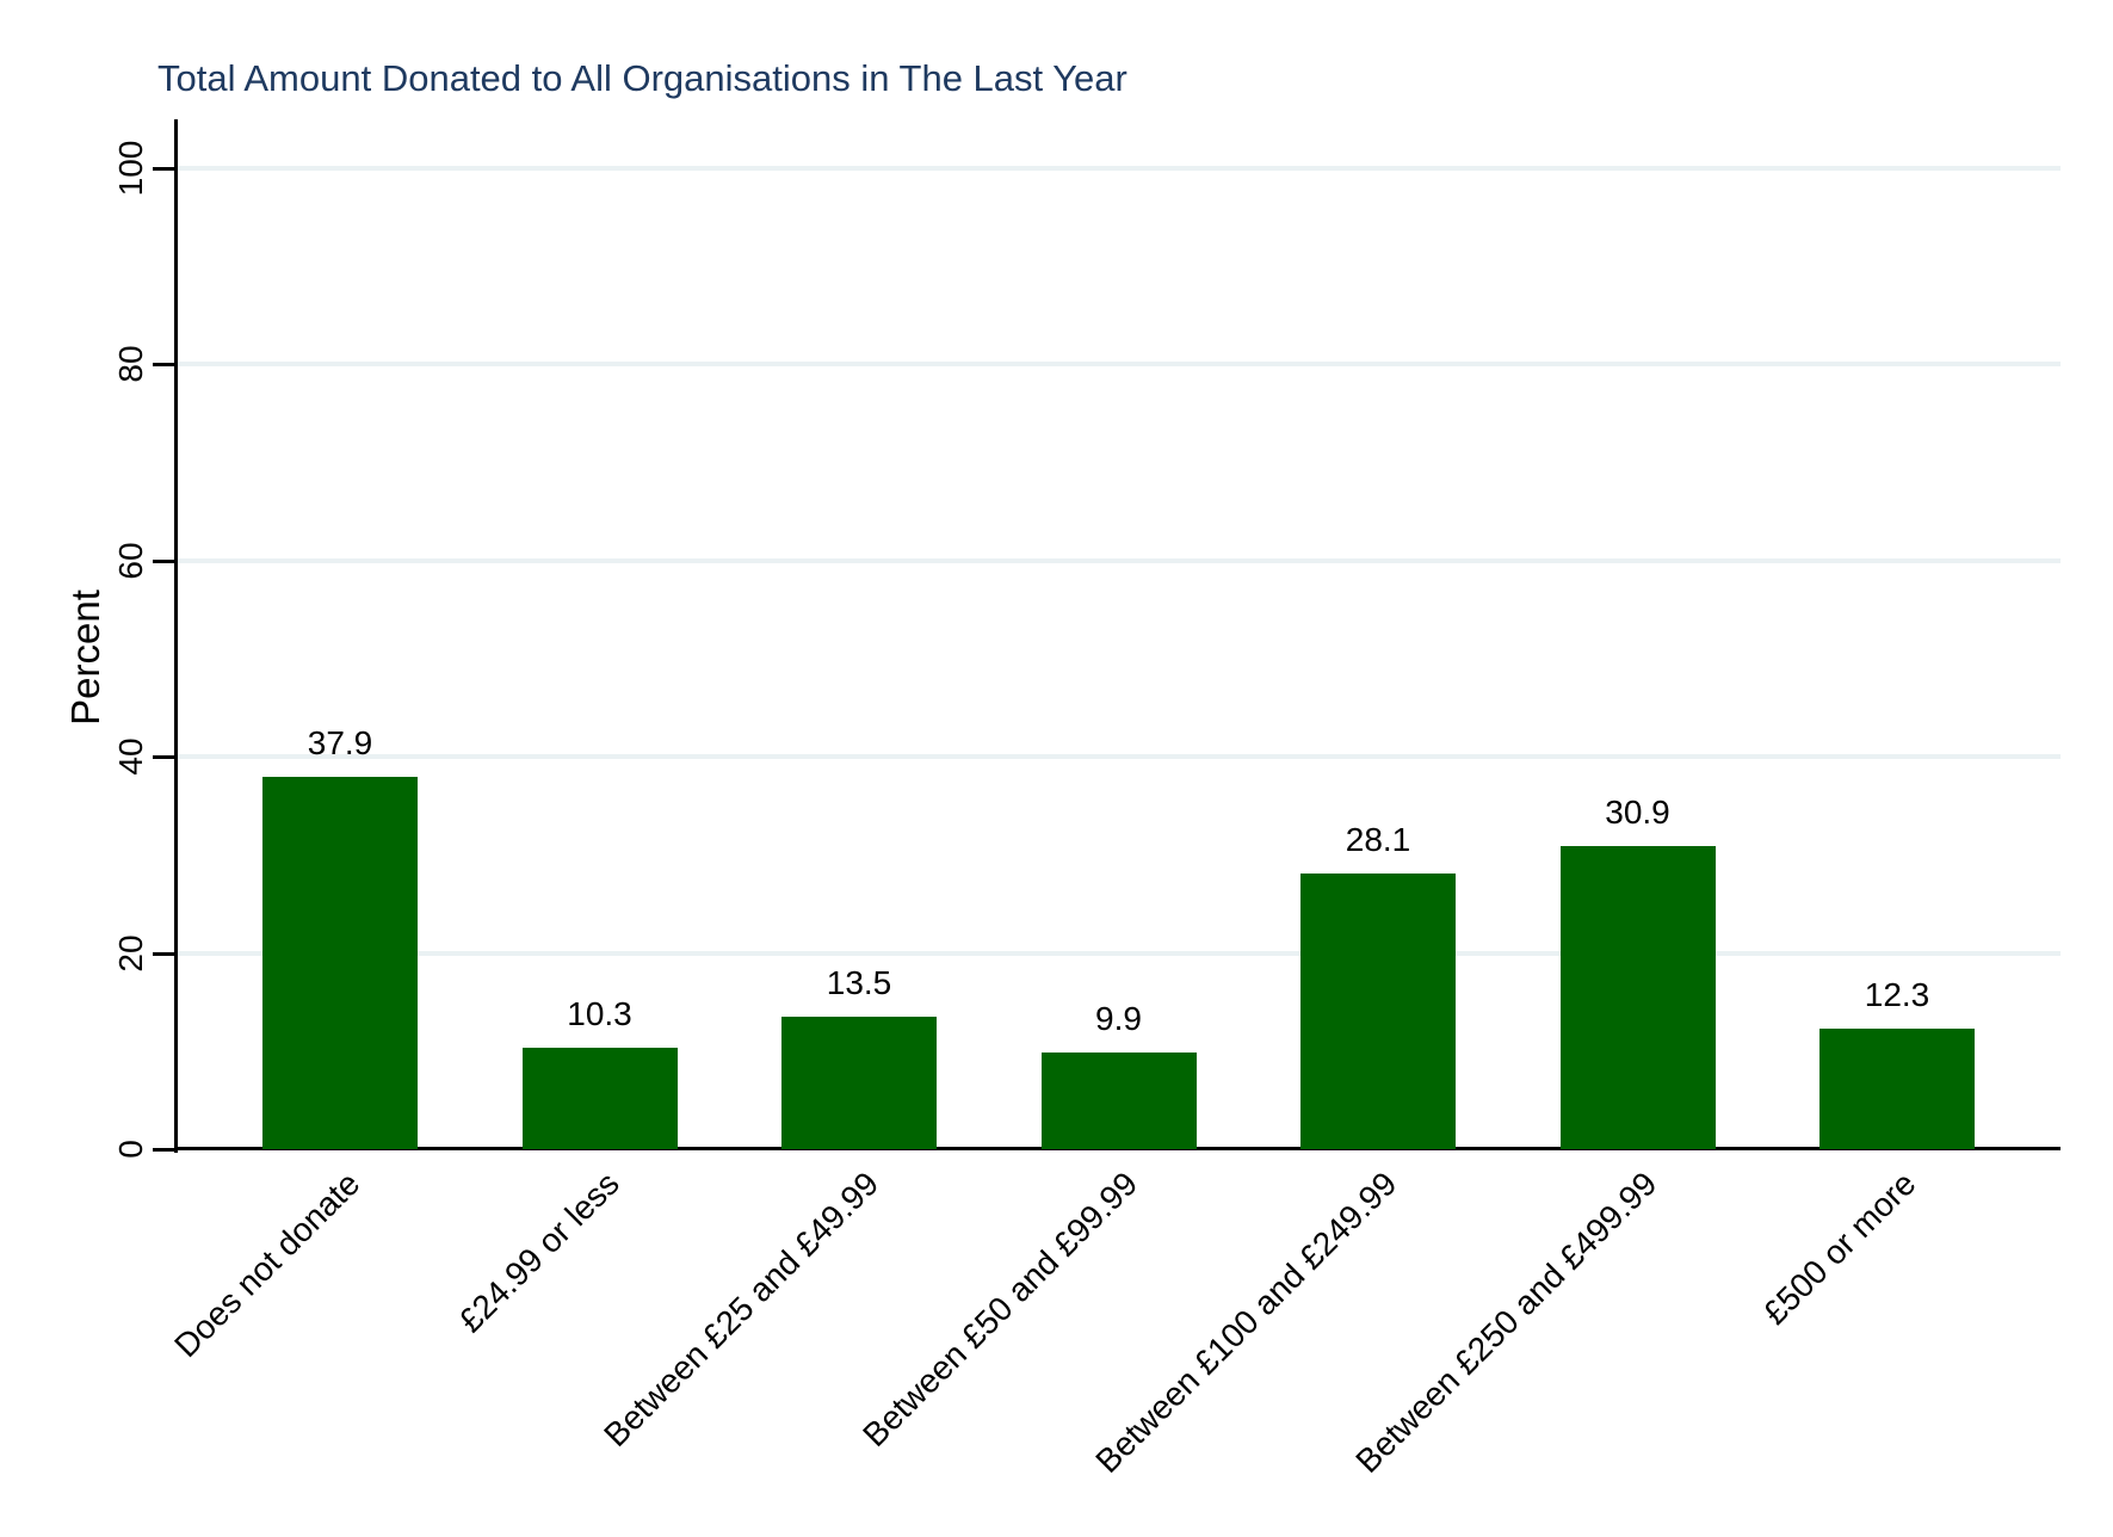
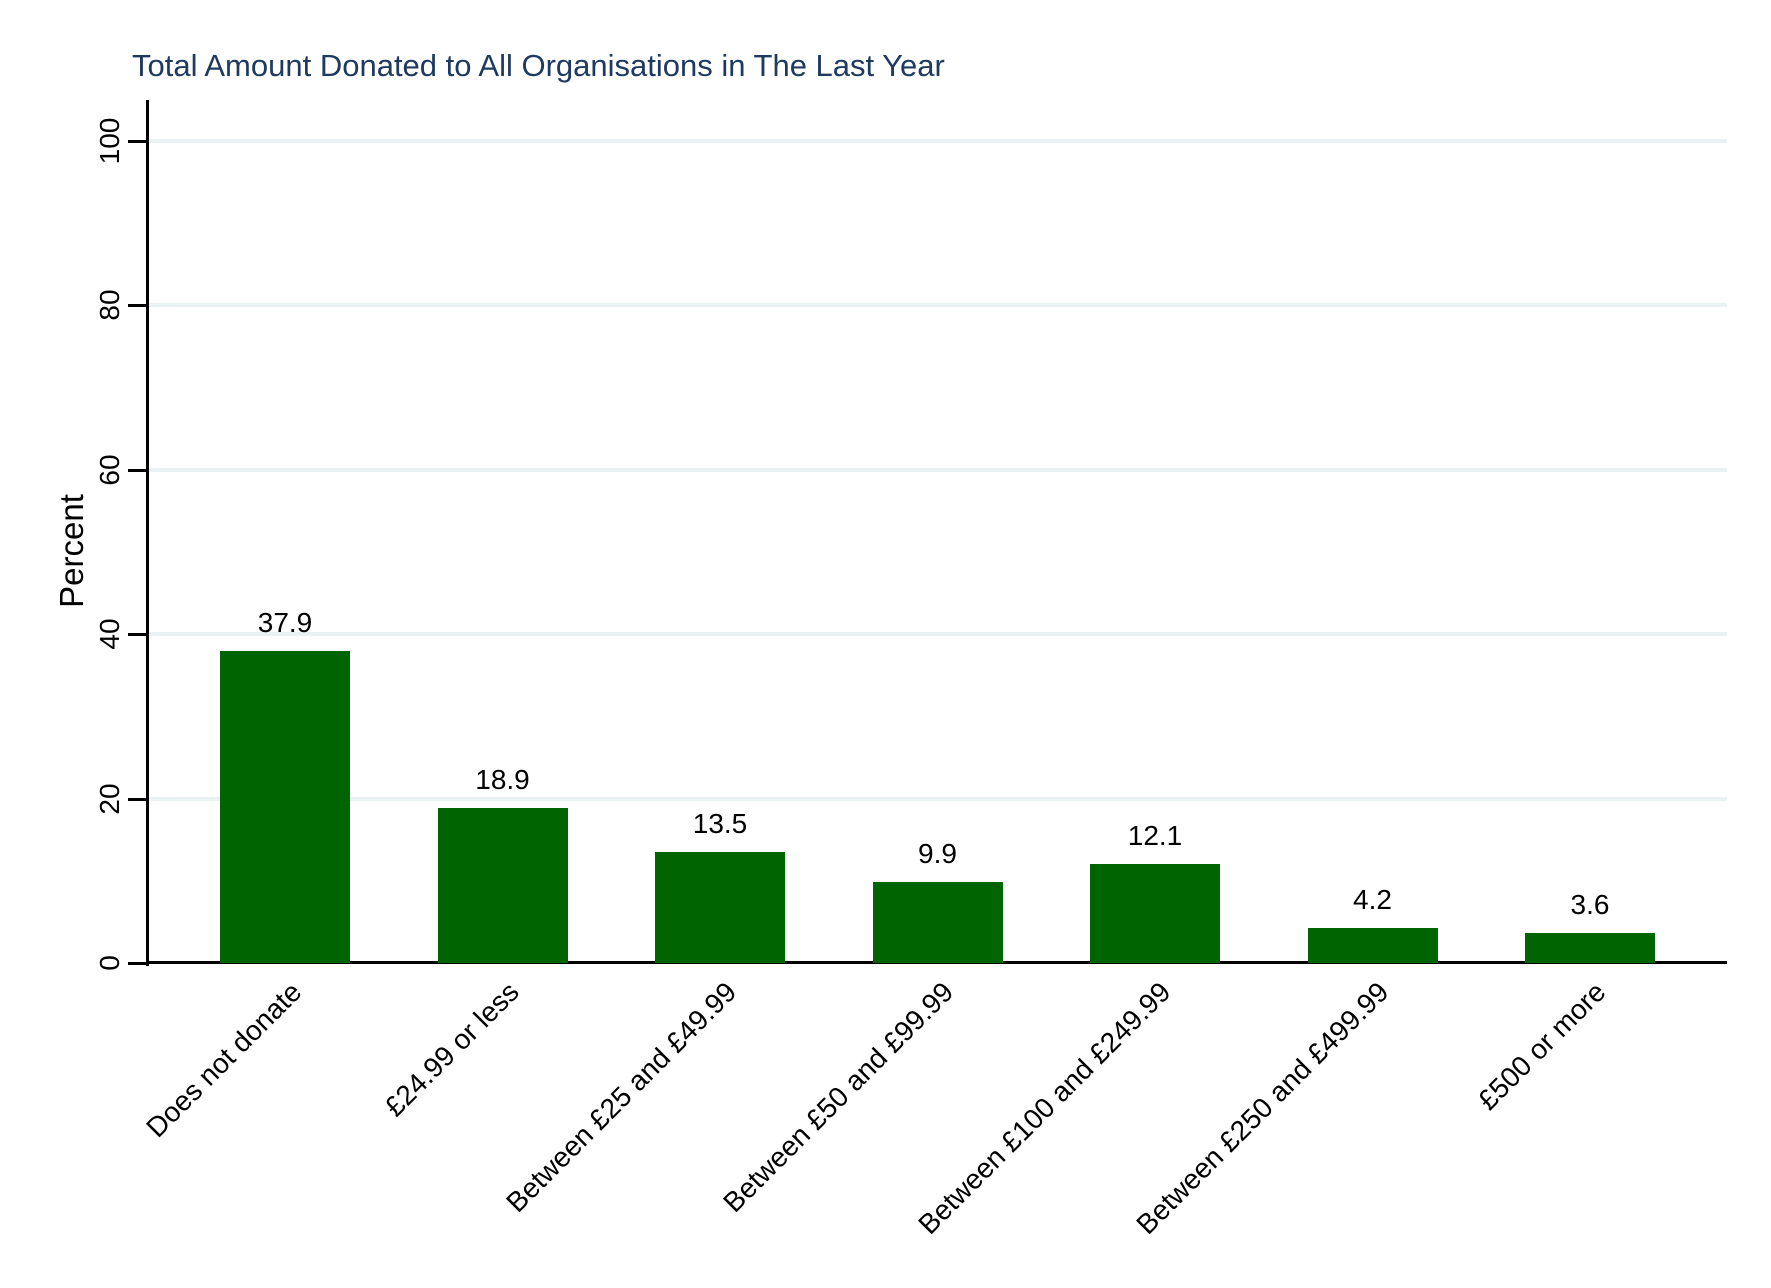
£24.99 or less: 10.3 -> 18.9
Between £100 and £249.99: 28.1 -> 12.1
Between £250 and £499.99: 30.9 -> 4.2
£500 or more: 12.3 -> 3.6
